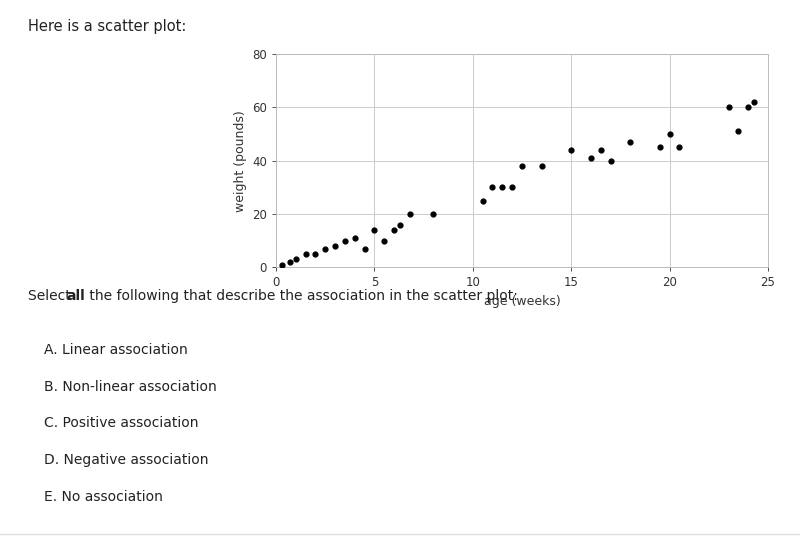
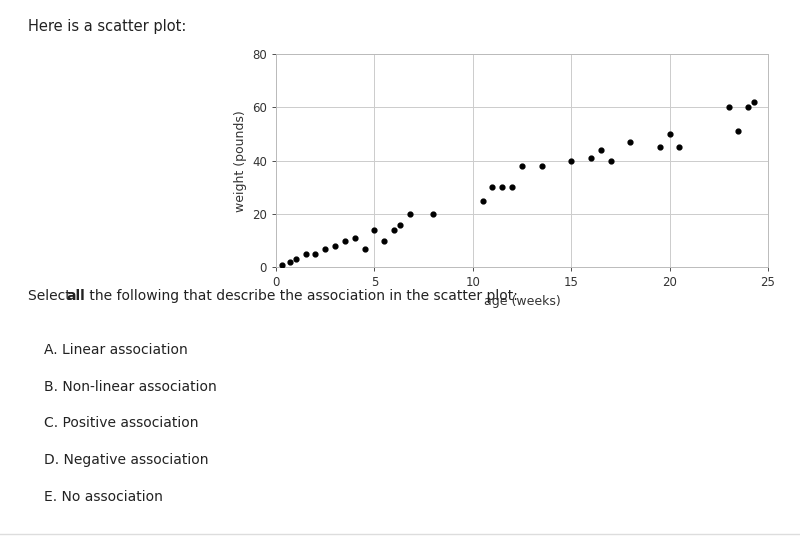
15: 44 -> 40
